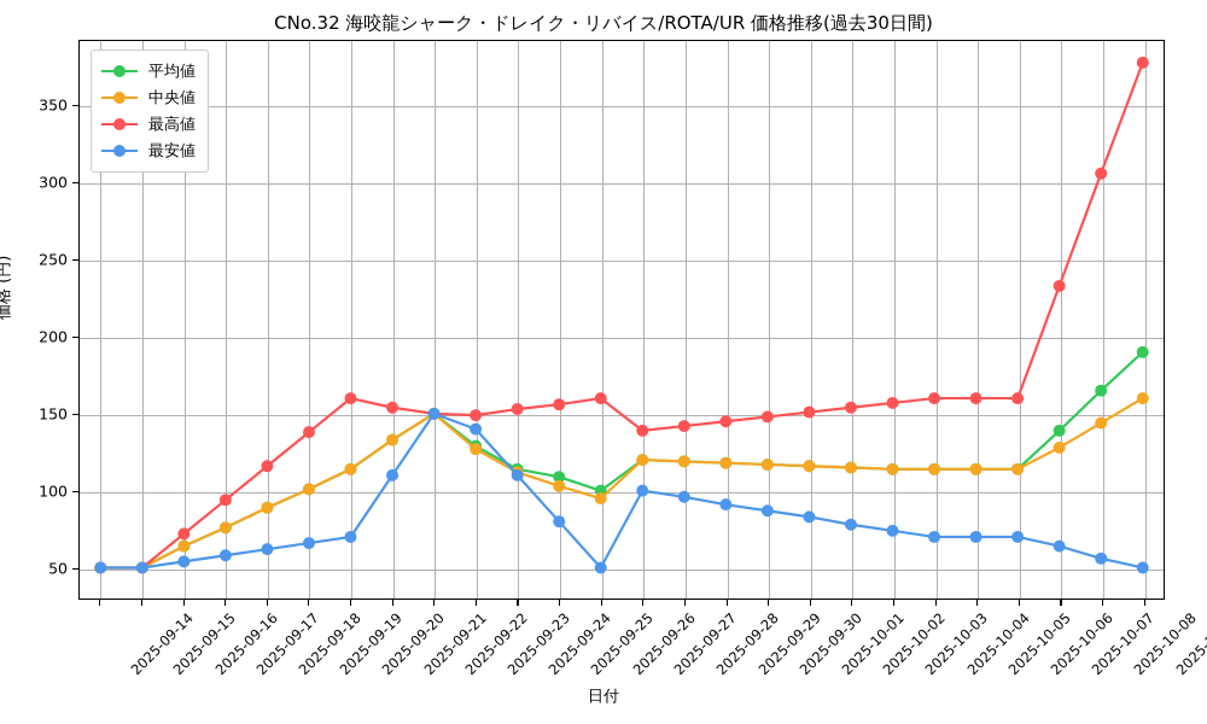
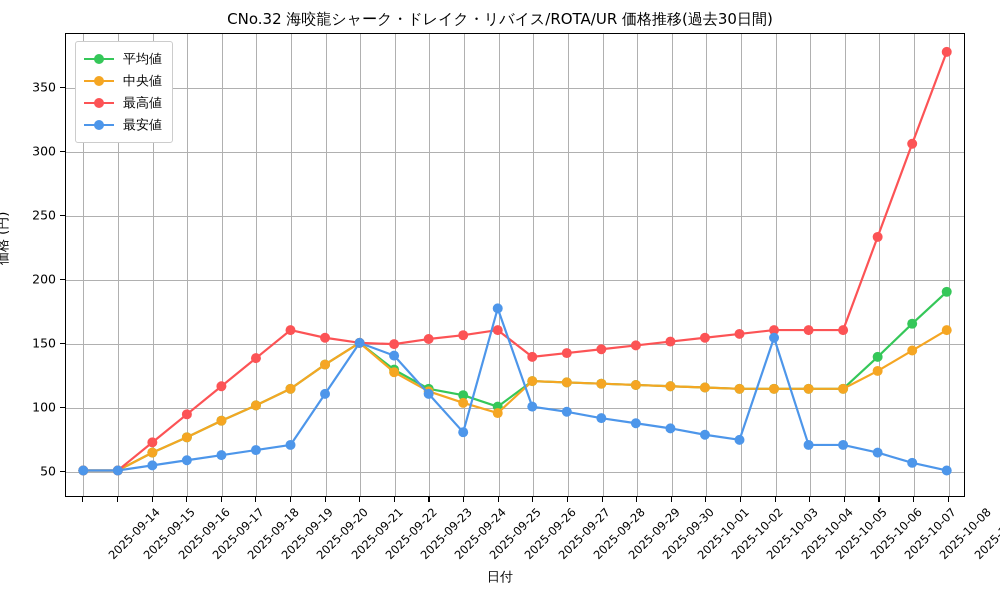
最安値/2025-09-26: 50 -> 177
最安値/2025-10-04: 70 -> 154
